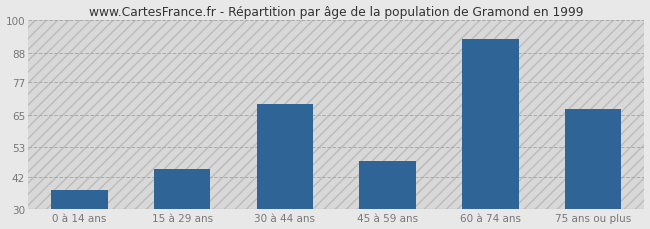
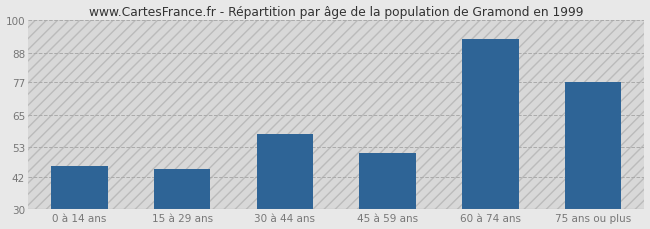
0 à 14 ans: 37 -> 46
30 à 44 ans: 69 -> 58
45 à 59 ans: 48 -> 51
75 ans ou plus: 67 -> 77
